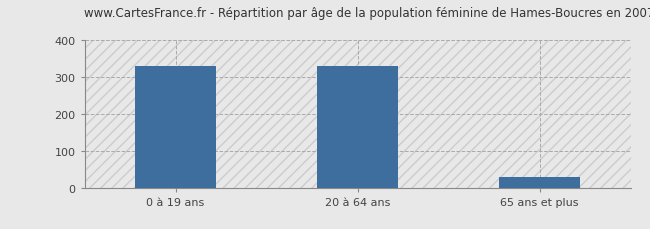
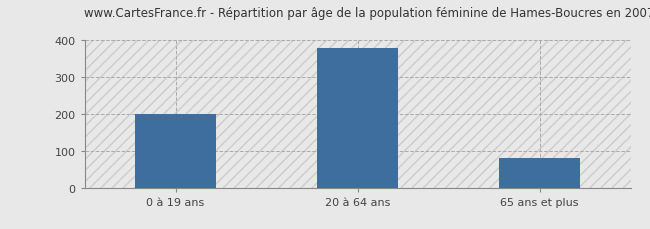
0 à 19 ans: 330 -> 200
20 à 64 ans: 330 -> 380
65 ans et plus: 30 -> 80
